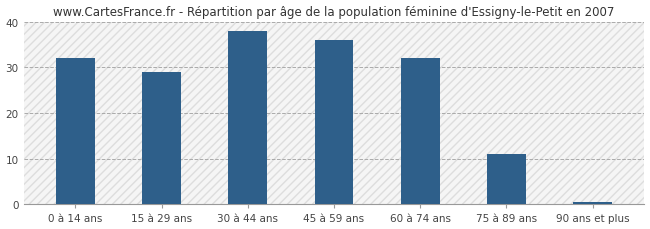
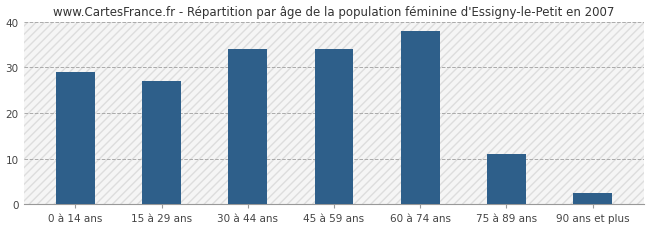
0 à 14 ans: 32.0 -> 29.0
15 à 29 ans: 29.0 -> 27.0
30 à 44 ans: 38.0 -> 34.0
45 à 59 ans: 36.0 -> 34.0
60 à 74 ans: 32.0 -> 38.0
90 ans et plus: 0.5 -> 2.5
